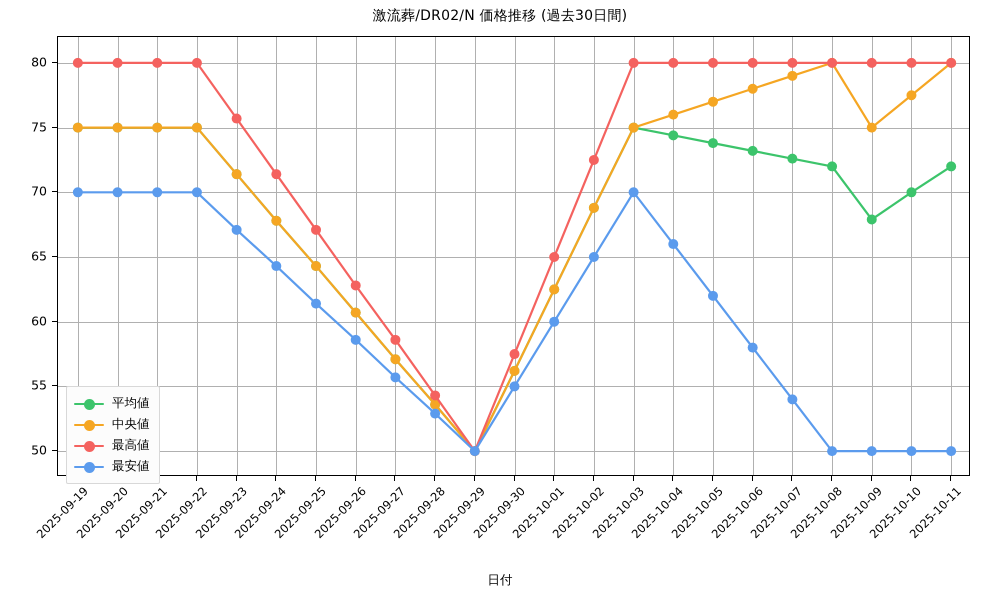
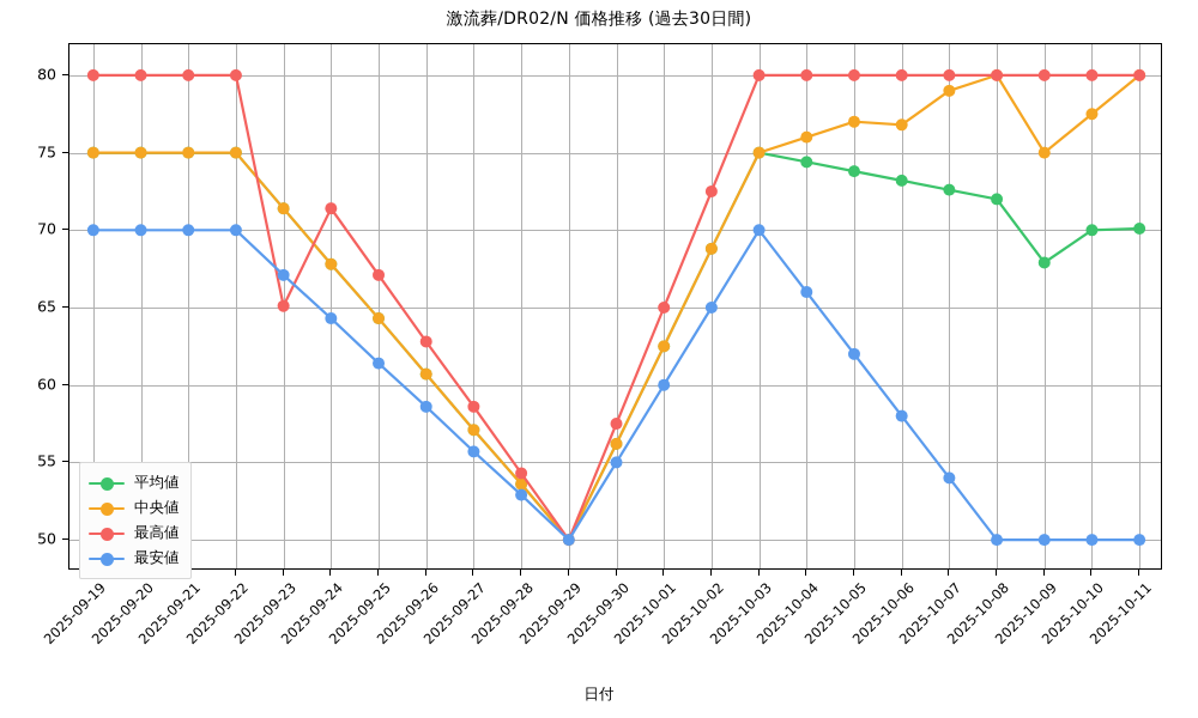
最高値/2025-09-23: 75.7 -> 65.1
中央値/2025-10-06: 78.0 -> 76.8
平均値/2025-10-11: 72.0 -> 70.1
